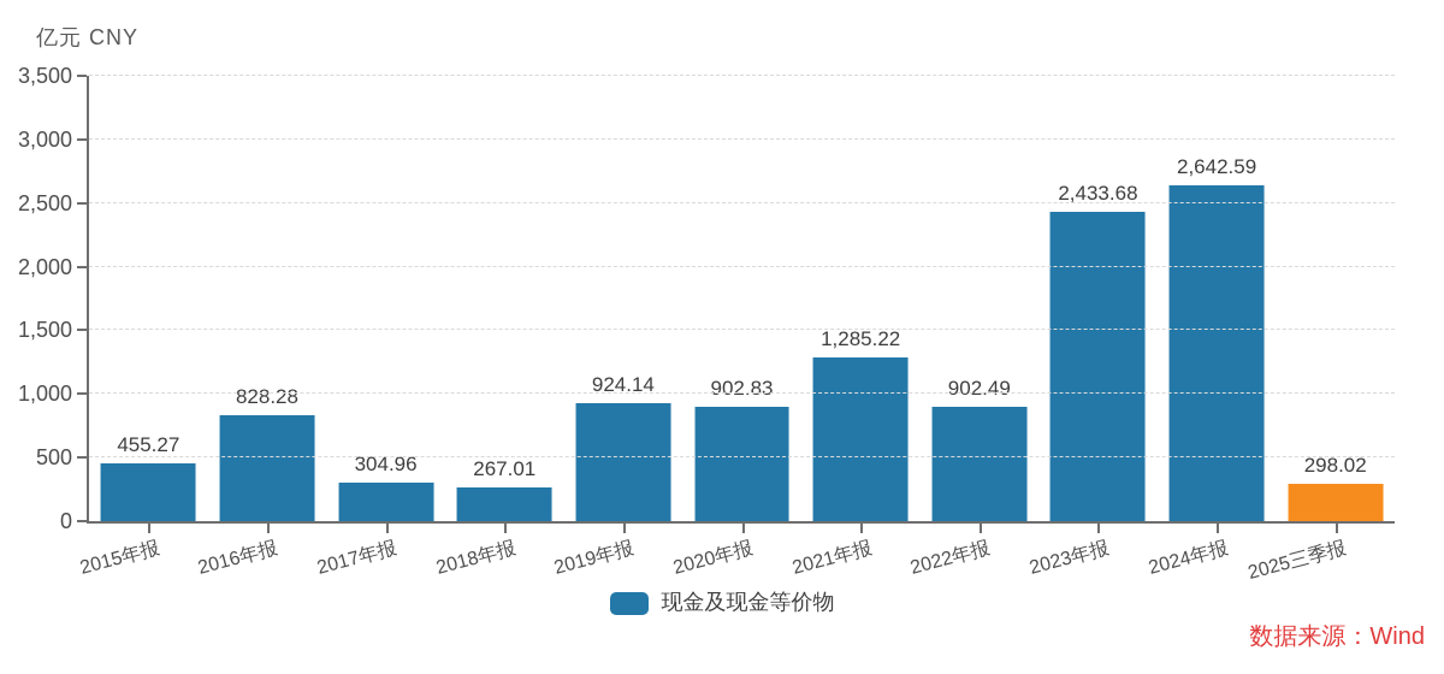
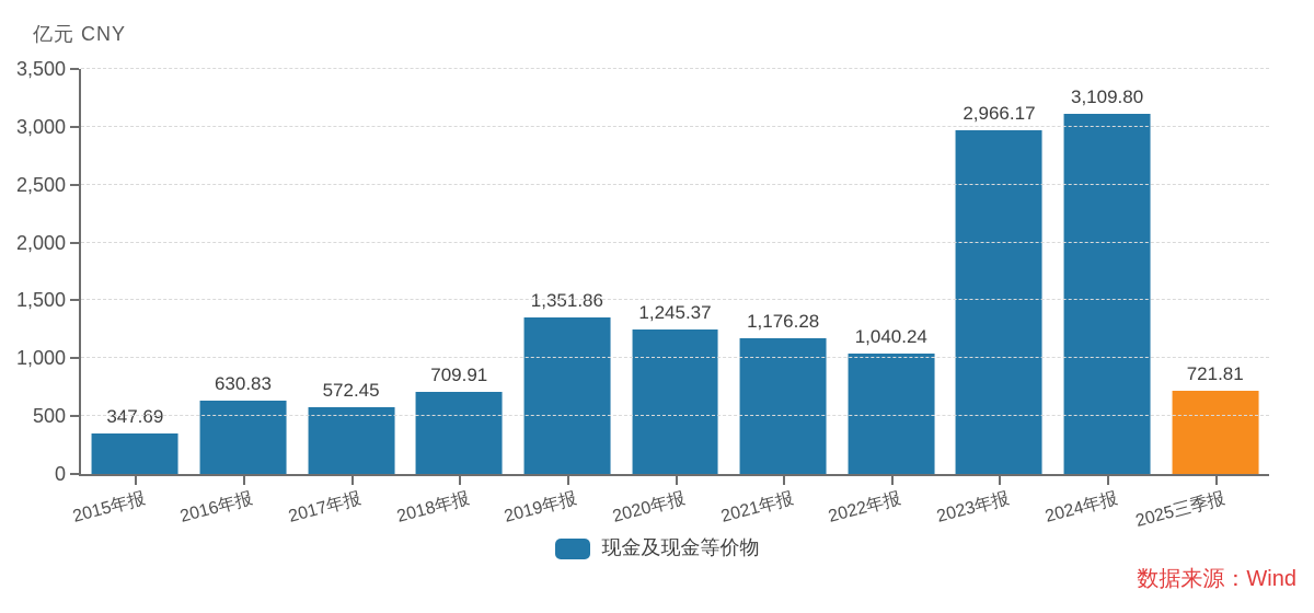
2015年报: 455.27 -> 347.69
2016年报: 828.28 -> 630.83
2017年报: 304.96 -> 572.45
2018年报: 267.01 -> 709.91
2019年报: 924.14 -> 1,351.86
2020年报: 902.83 -> 1,245.37
2021年报: 1,285.22 -> 1,176.28
2022年报: 902.49 -> 1,040.24
2023年报: 2,433.68 -> 2,966.17
2024年报: 2,642.59 -> 3,109.80
2025三季报: 298.02 -> 721.81
